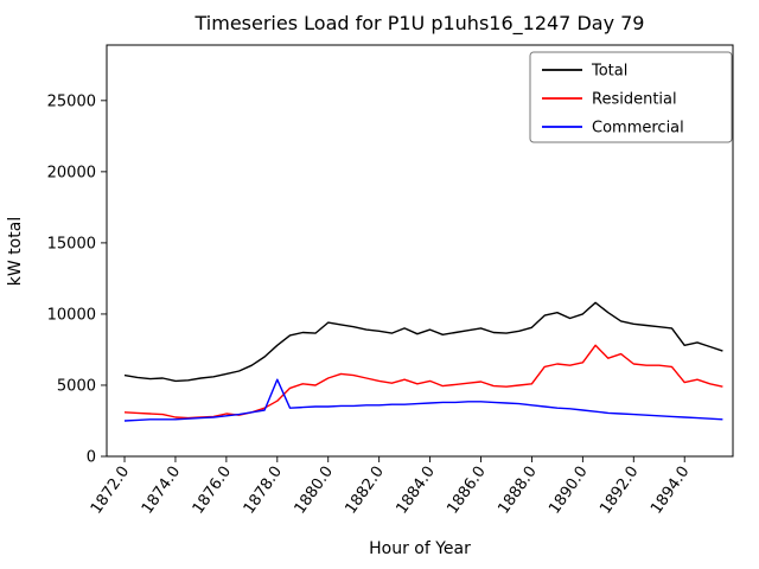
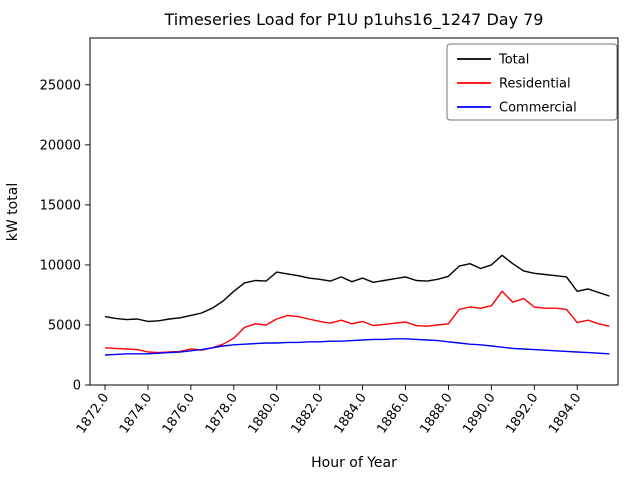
Commercial/1878.0: 5400 -> 3400
